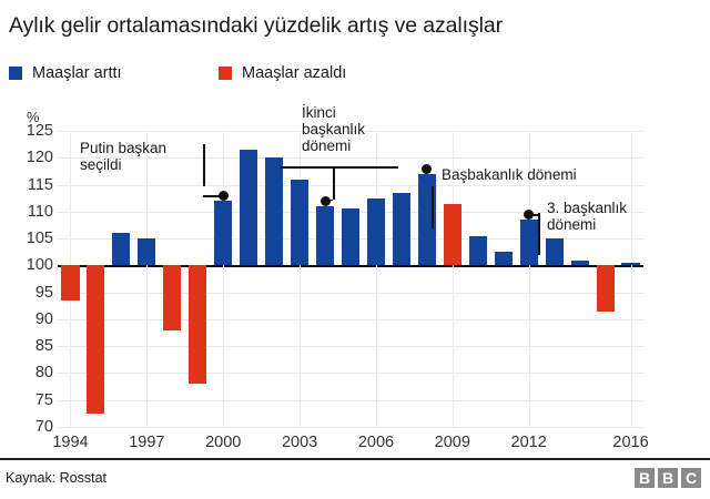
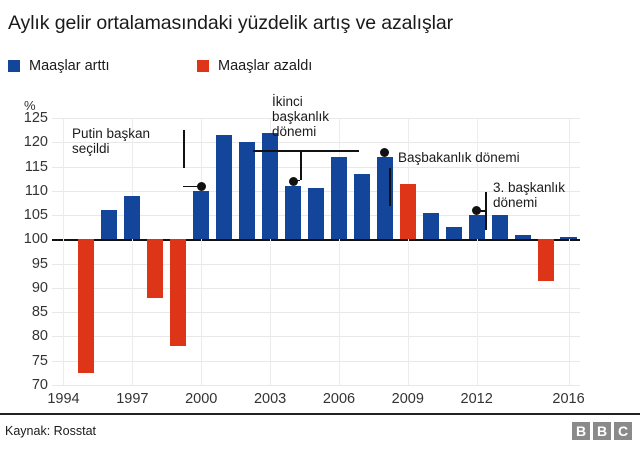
1994: 94 -> 100
1997: 105 -> 109
2000: 112 -> 110
2003: 116 -> 122
2006: 112 -> 117
2012: 108 -> 105
